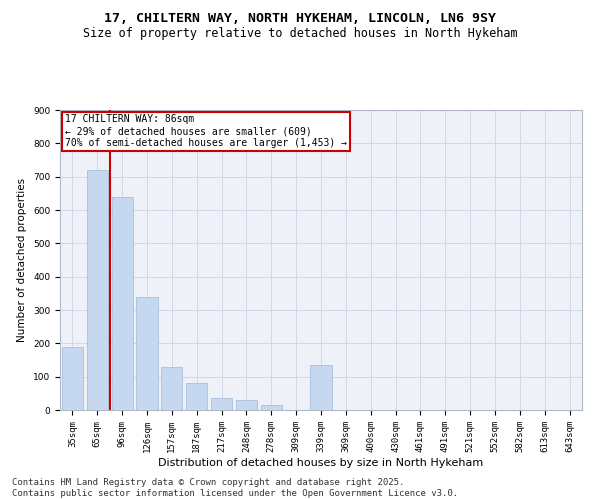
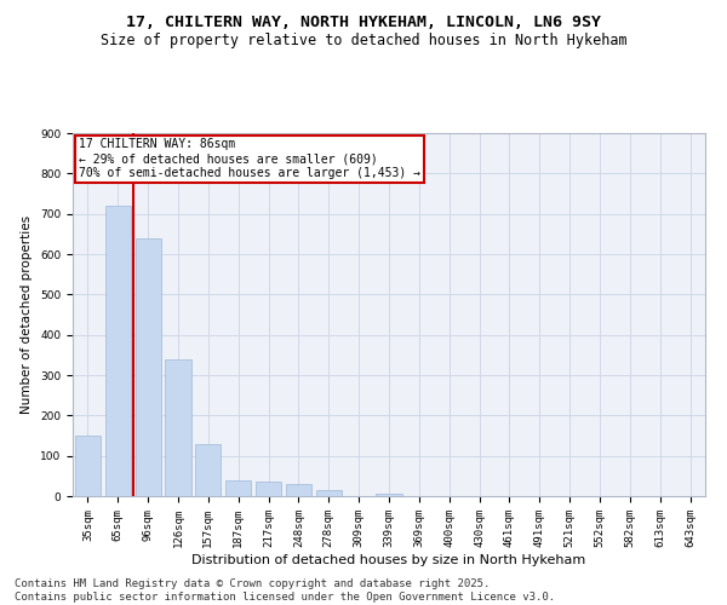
35sqm: 190 -> 150
187sqm: 80 -> 40
339sqm: 135 -> 5
